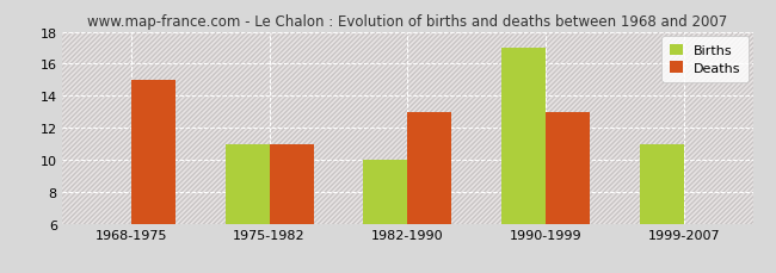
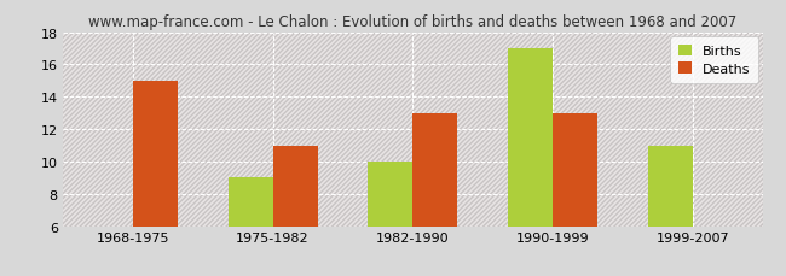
Births/1975-1982: 11 -> 9
